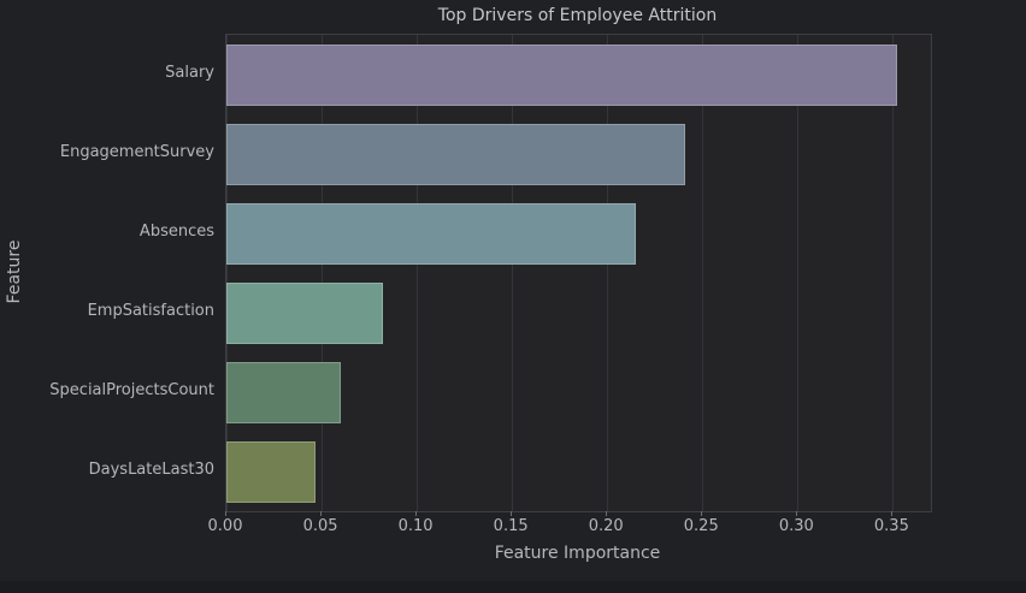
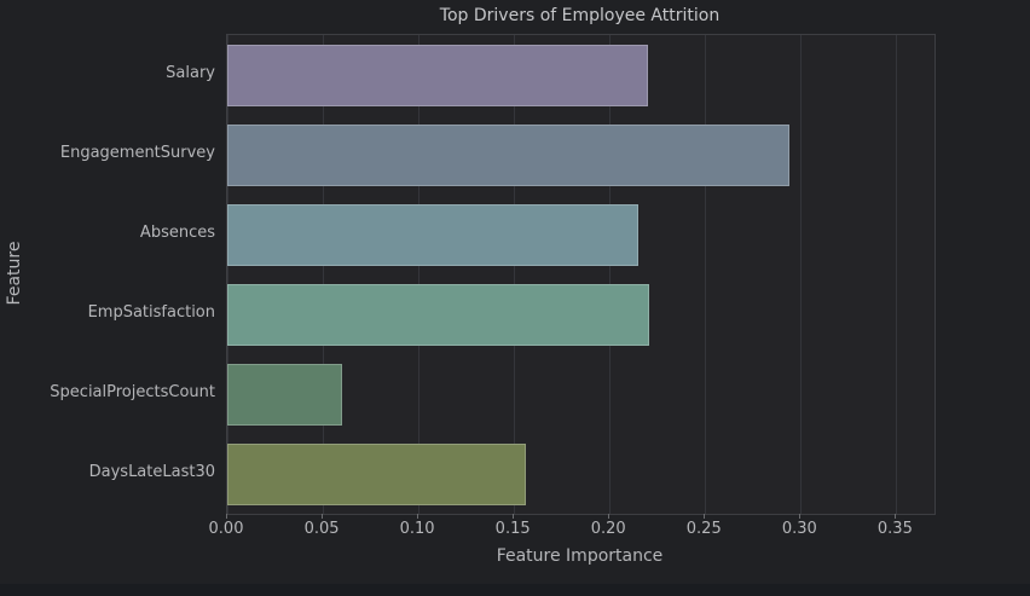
Salary: 0.352 -> 0.220
EngagementSurvey: 0.241 -> 0.294
EmpSatisfaction: 0.082 -> 0.221
DaysLateLast30: 0.047 -> 0.156
